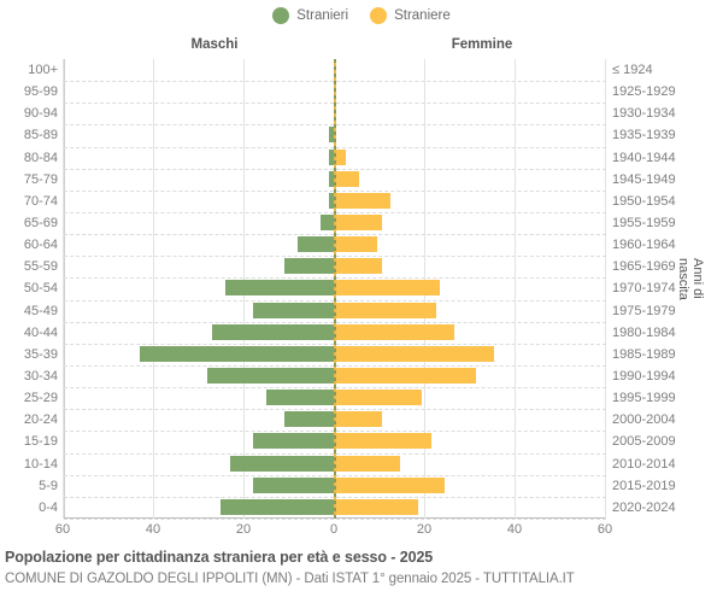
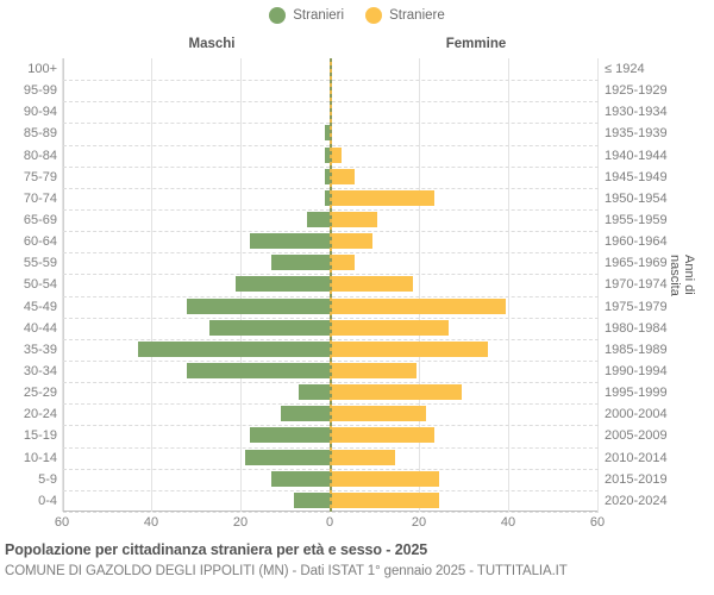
Straniere/70-74: 12 -> 23
Stranieri/65-69: 3 -> 5
Stranieri/60-64: 8 -> 18
Stranieri/55-59: 11 -> 13
Straniere/55-59: 10 -> 5
Stranieri/50-54: 24 -> 21
Straniere/50-54: 23 -> 18
Stranieri/45-49: 18 -> 32
Straniere/45-49: 22 -> 39
Stranieri/30-34: 28 -> 32
Straniere/30-34: 31 -> 19
Stranieri/25-29: 15 -> 7
Straniere/25-29: 19 -> 29
Straniere/20-24: 10 -> 21
Straniere/15-19: 21 -> 23
Stranieri/10-14: 23 -> 19
Stranieri/5-9: 18 -> 13
Stranieri/0-4: 25 -> 8
Straniere/0-4: 18 -> 24
